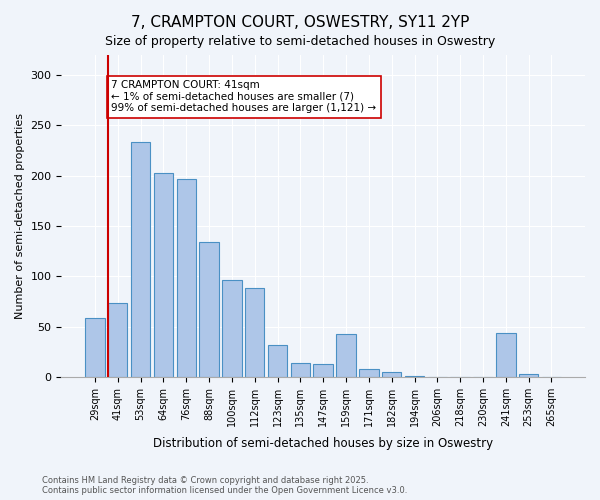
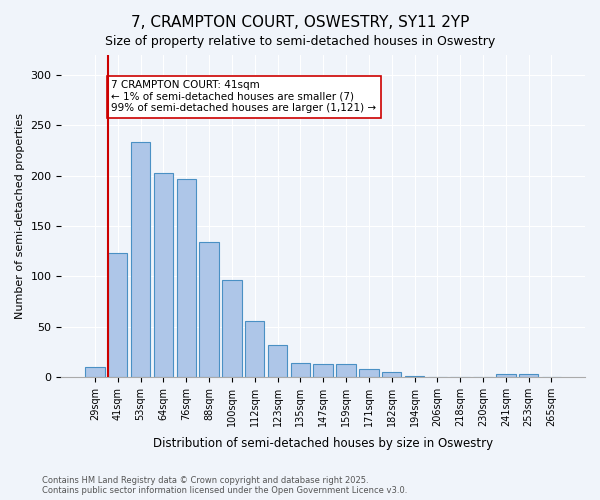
29sqm: 58 -> 10
41sqm: 73 -> 123
112sqm: 88 -> 55
159sqm: 43 -> 13
241sqm: 44 -> 3
